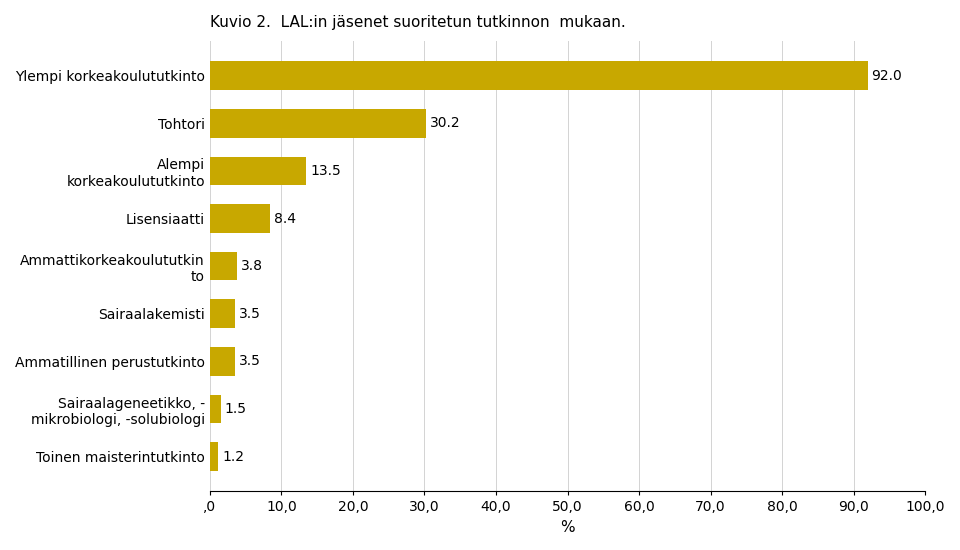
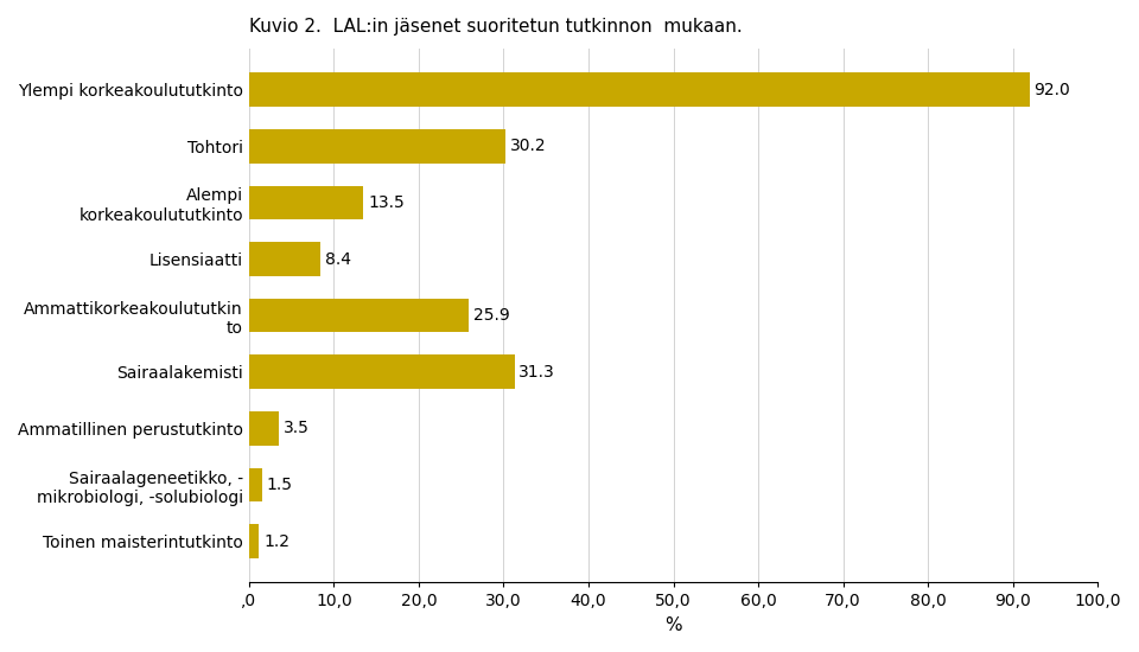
Ammattikorkeakoulututkin to: 3.8 -> 25.9
Sairaalakemisti: 3.5 -> 31.3
